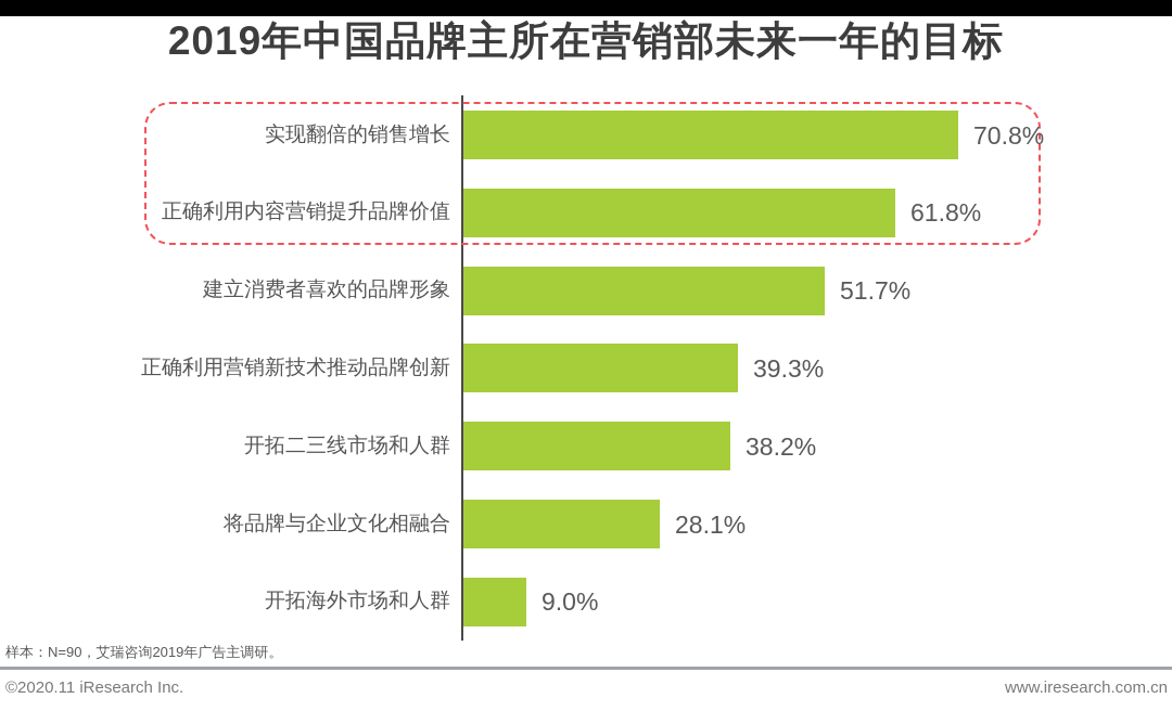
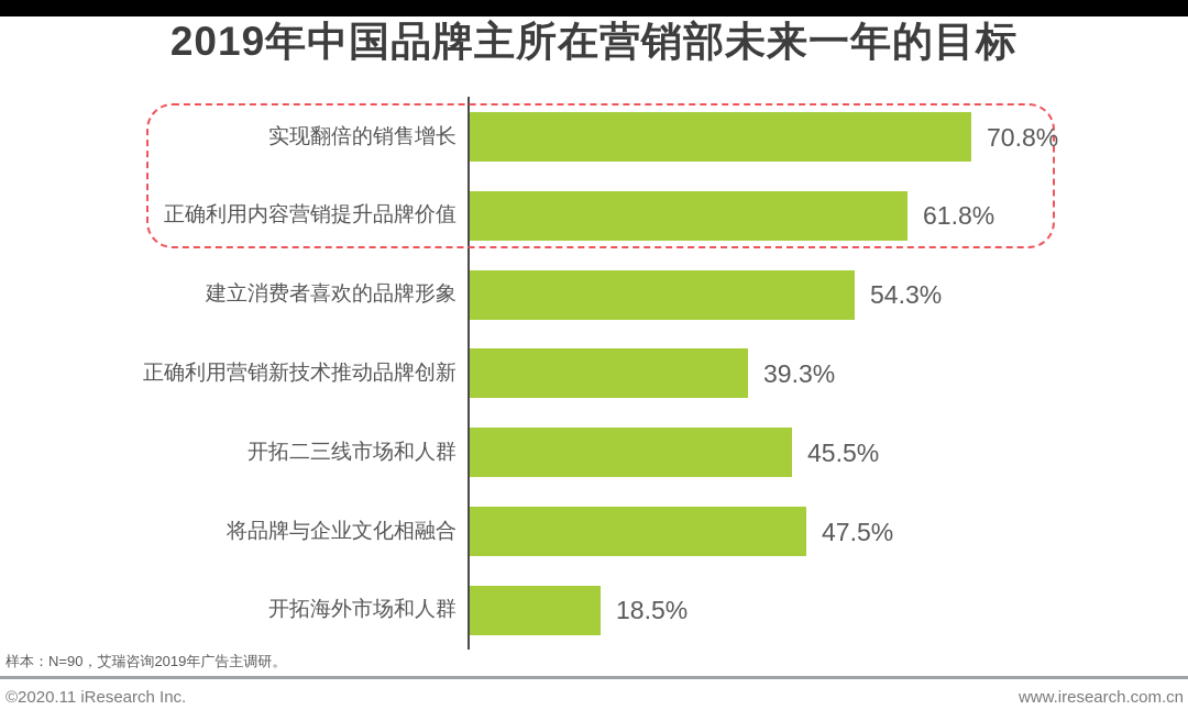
建立消费者喜欢的品牌形象: 51.7% -> 54.3%
开拓二三线市场和人群: 38.2% -> 45.5%
将品牌与企业文化相融合: 28.1% -> 47.5%
开拓海外市场和人群: 9.0% -> 18.5%
